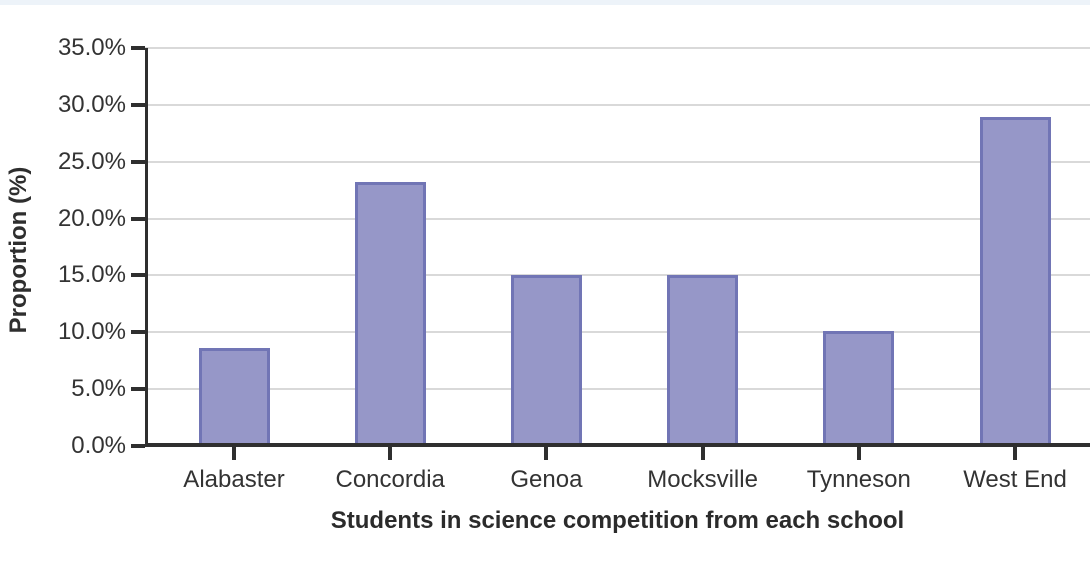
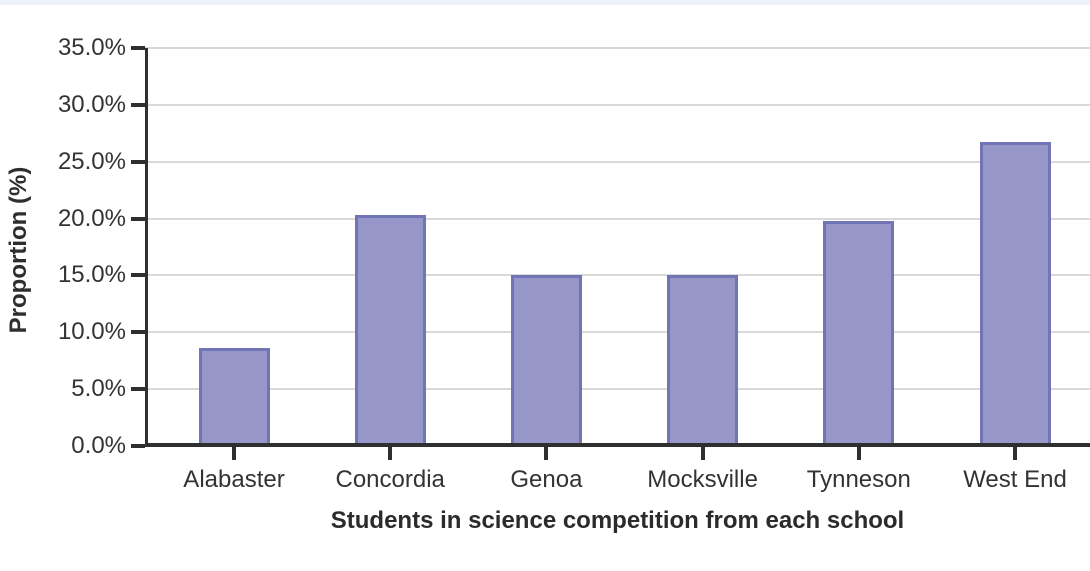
Concordia: 23.2% -> 20.3%
Tynneson: 10.1% -> 19.8%
West End: 28.9% -> 26.7%
